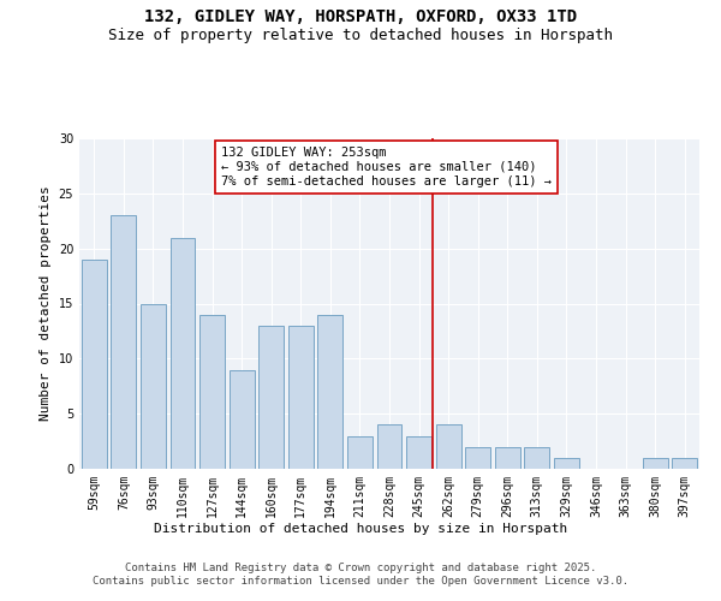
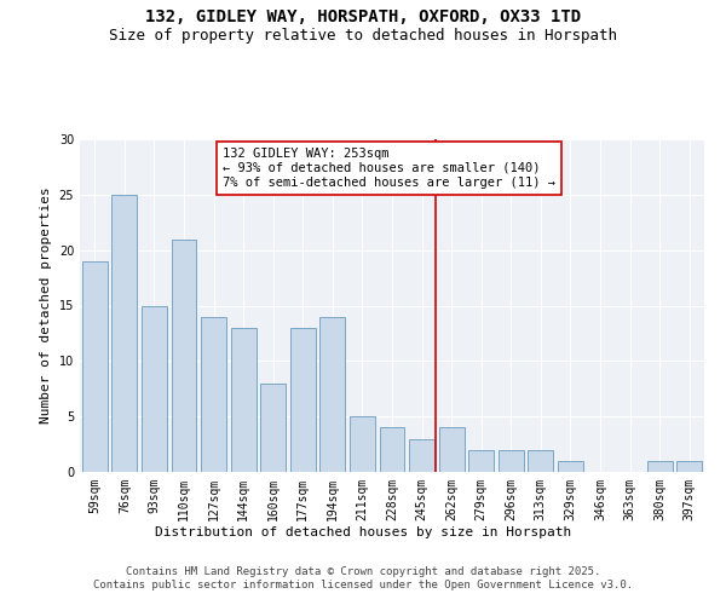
76sqm: 23 -> 25
144sqm: 9 -> 13
160sqm: 13 -> 8
211sqm: 3 -> 5
